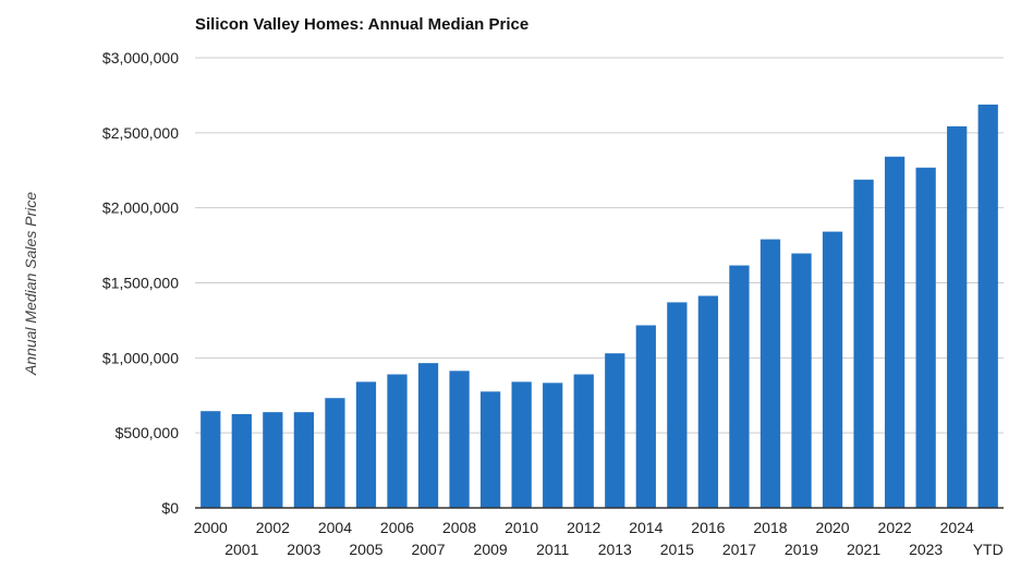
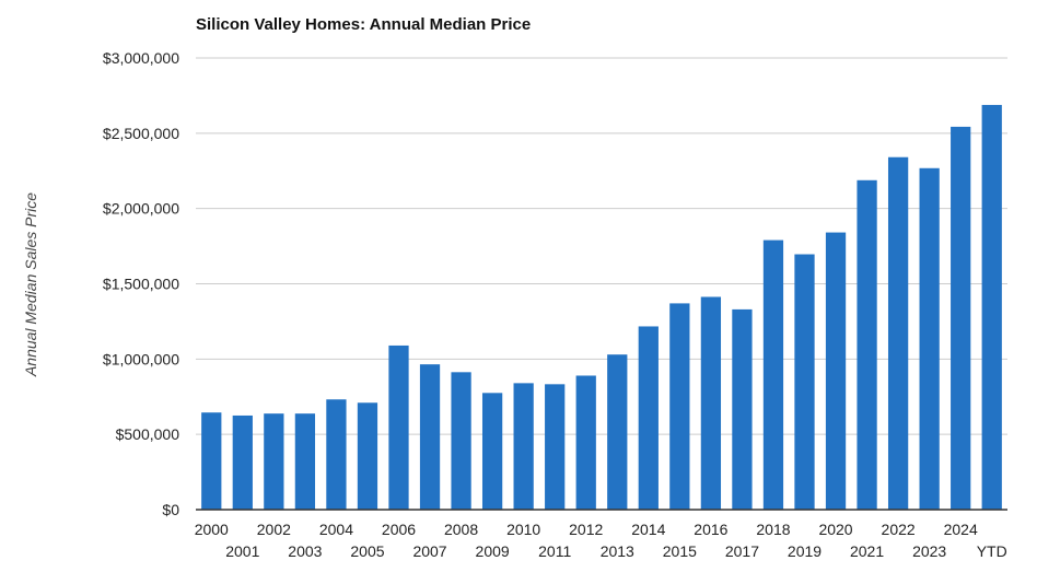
2005: $840000 -> $710000
2006: $890000 -> $1090000
2017: $1620000 -> $1330000
